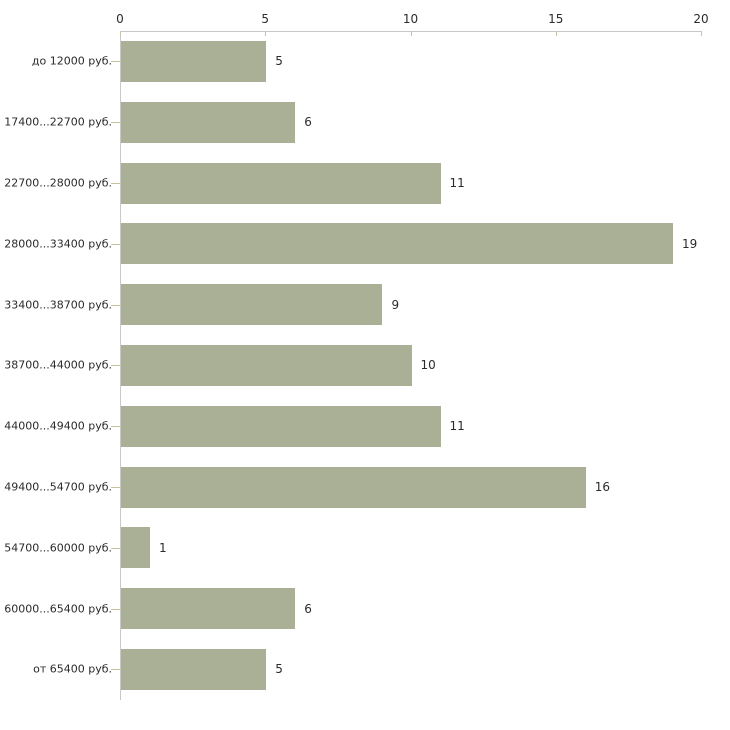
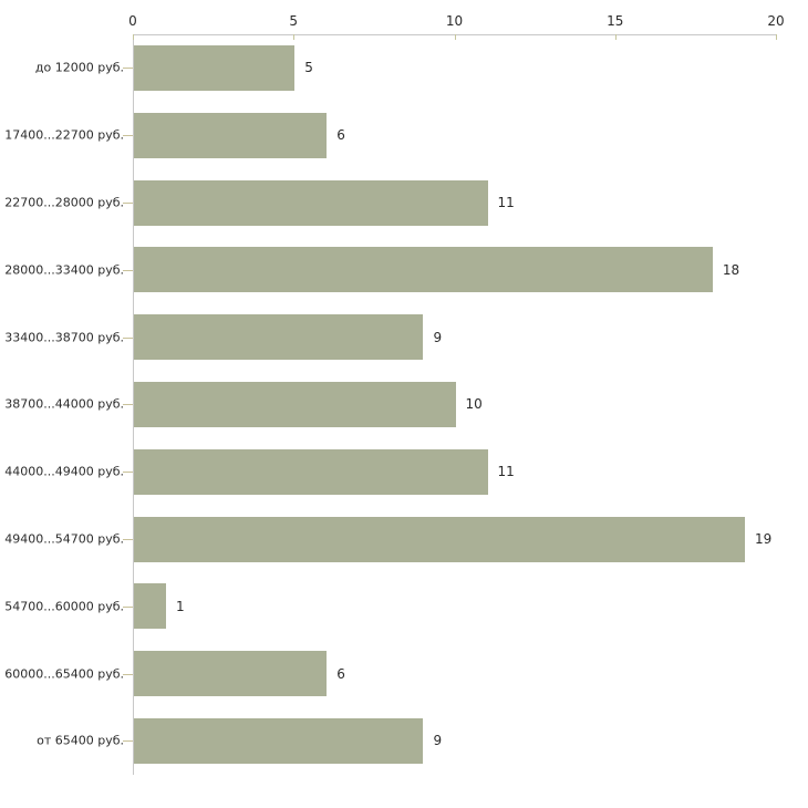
28000...33400 руб.: 19 -> 18
49400...54700 руб.: 16 -> 19
от 65400 руб.: 5 -> 9
